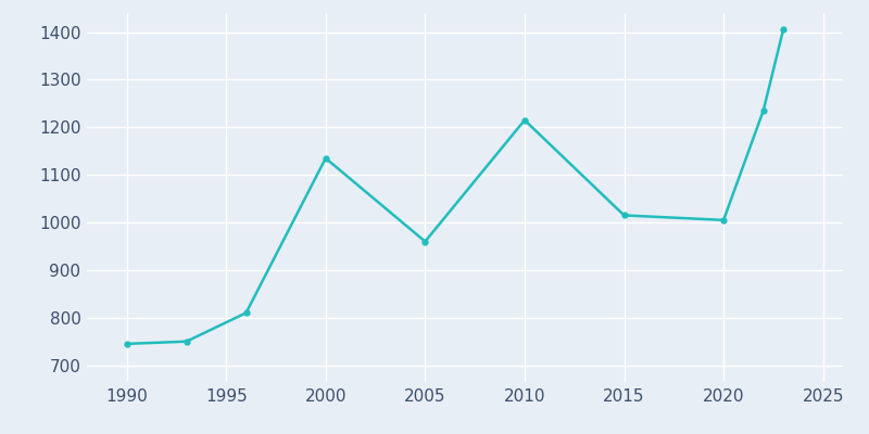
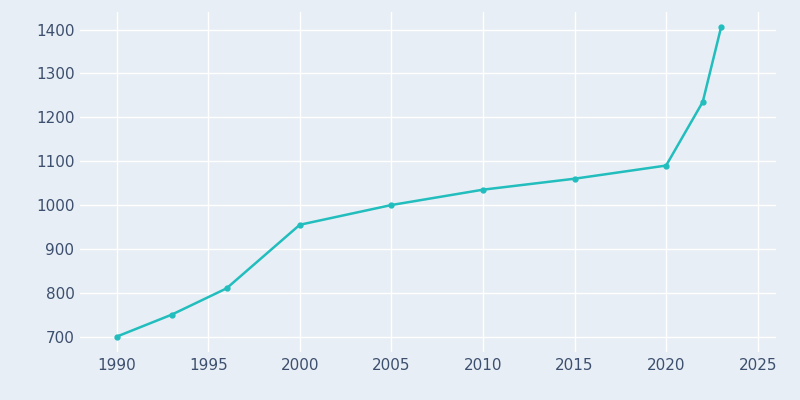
1990: 745 -> 700
2000: 1135 -> 955
2005: 960 -> 1000
2010: 1215 -> 1035
2015: 1015 -> 1060
2020: 1005 -> 1090
